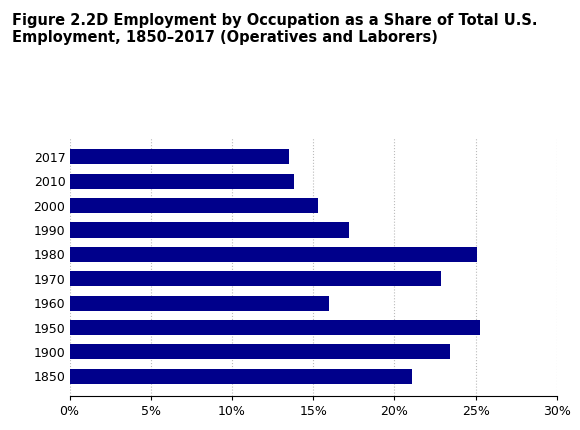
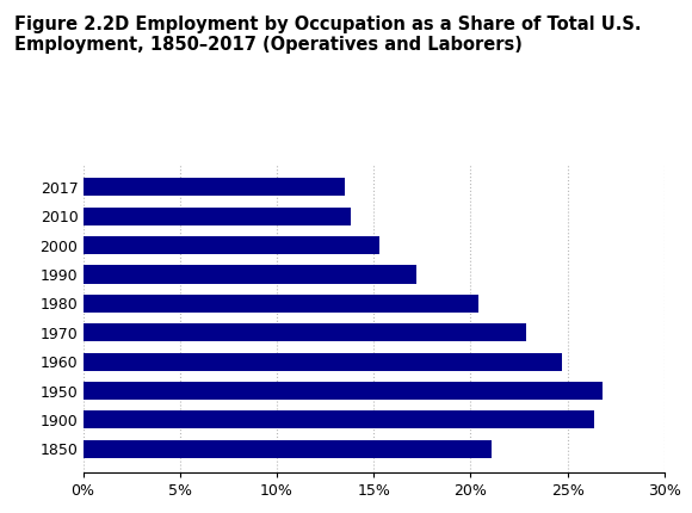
1980: 25.1% -> 20.4%
1960: 16.0% -> 24.7%
1950: 25.3% -> 26.8%
1900: 23.4% -> 26.4%
